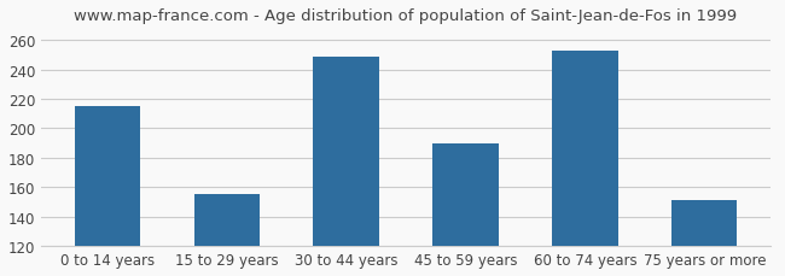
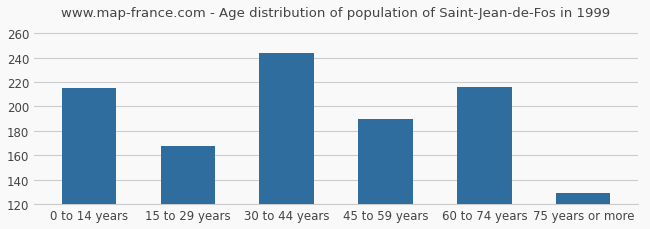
15 to 29 years: 155 -> 168
30 to 44 years: 249 -> 244
60 to 74 years: 253 -> 216
75 years or more: 151 -> 129
